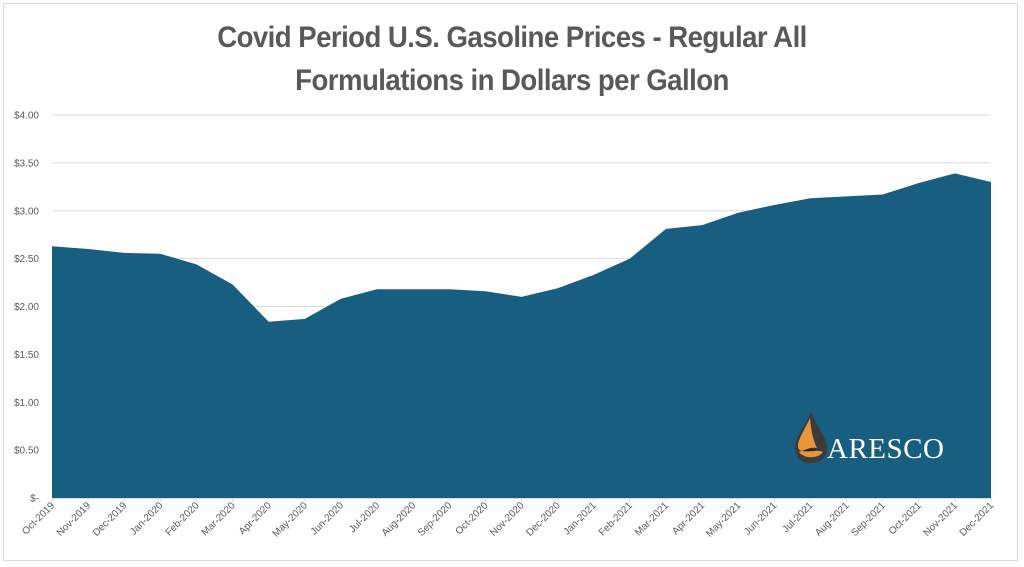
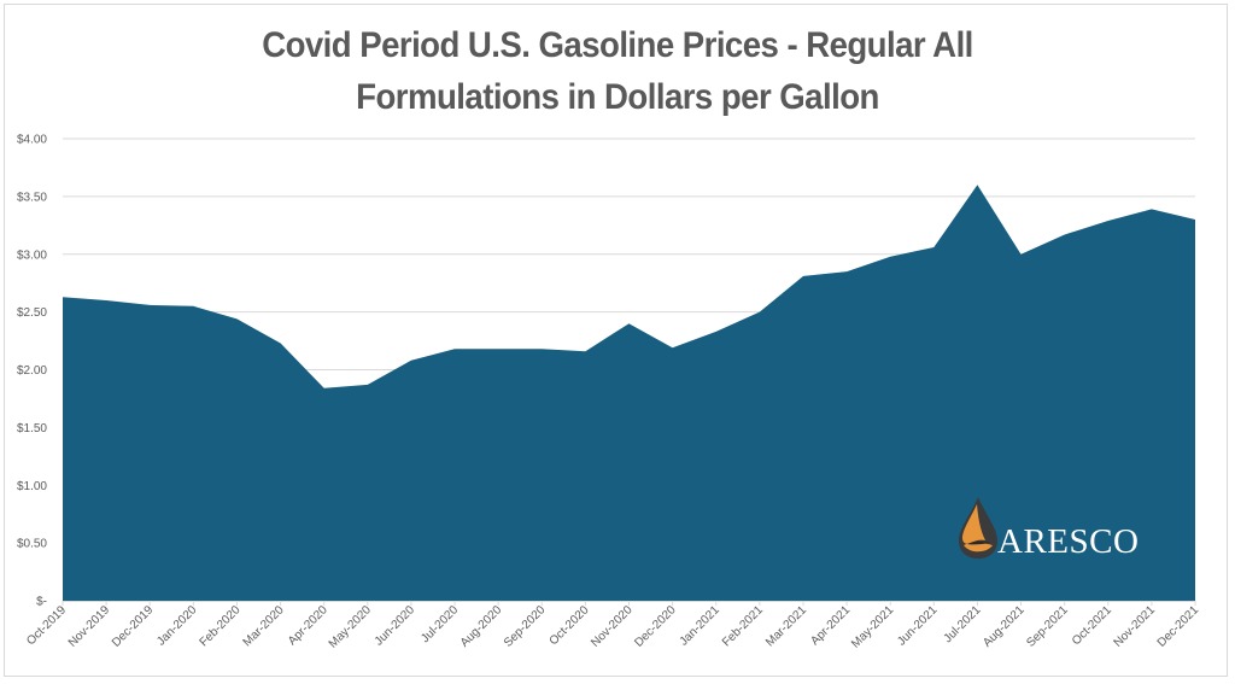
Nov-2020: $2.1 -> $2.4
Jul-2021: $3.1 -> $3.6
Aug-2021: $3.1 -> $3.0
